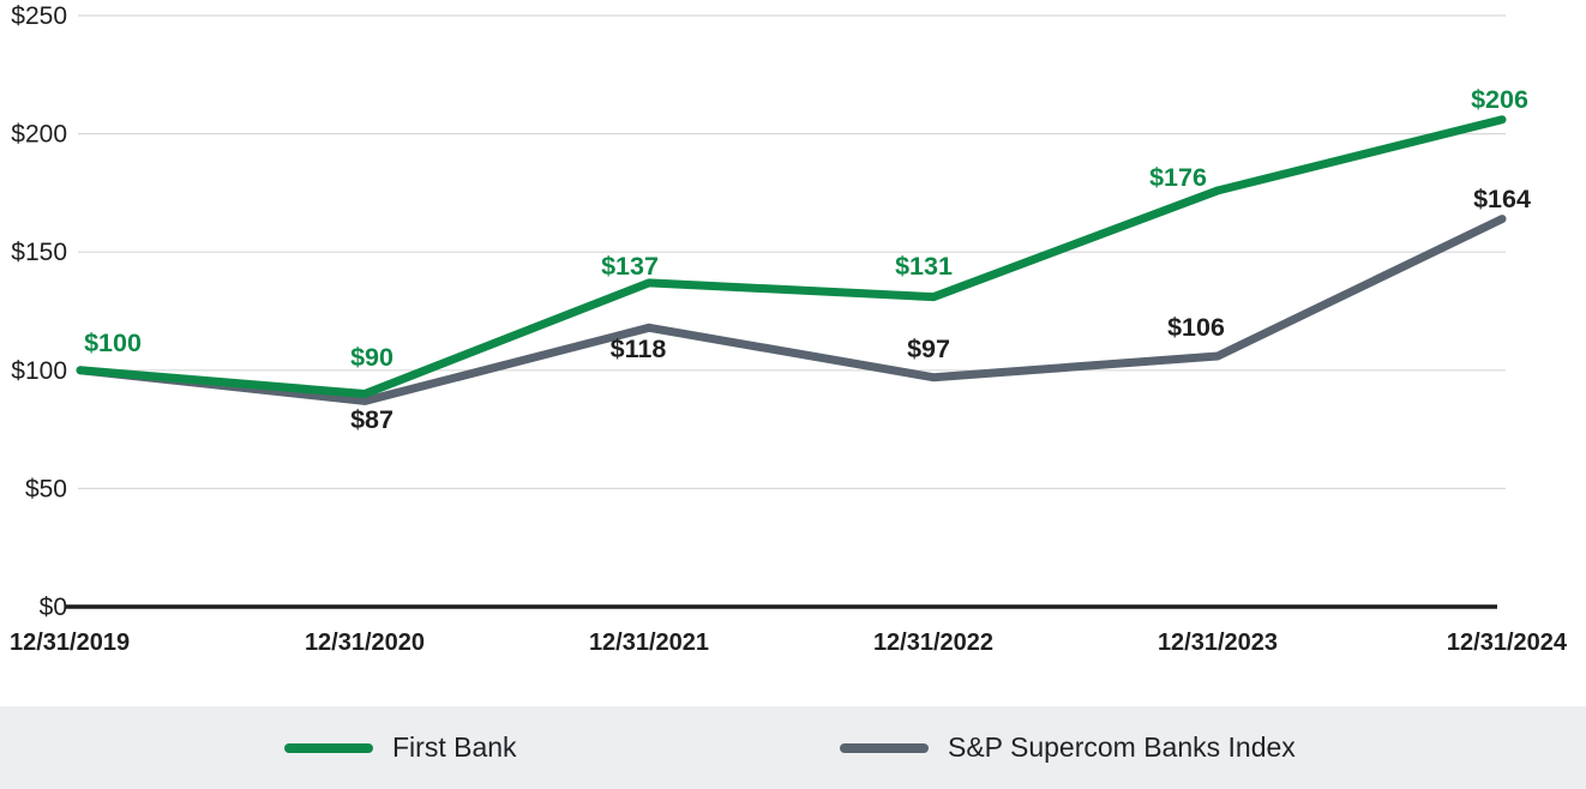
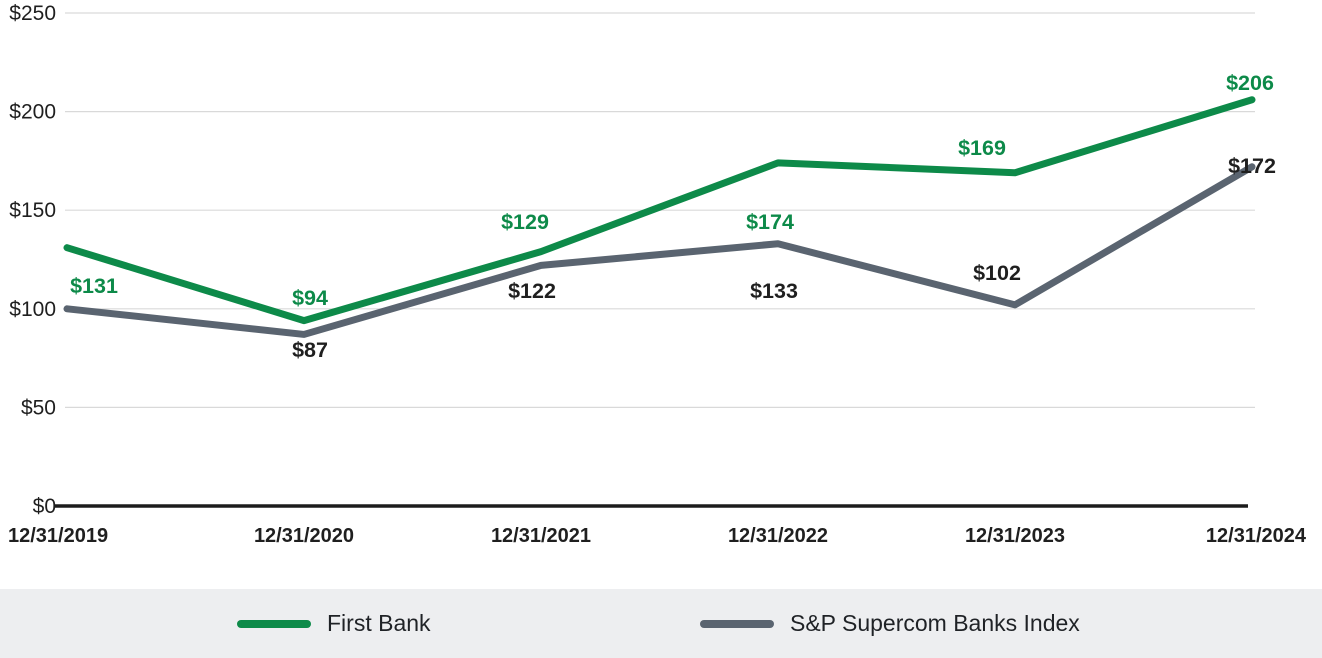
First Bank/12/31/2019: $100 -> $131
First Bank/12/31/2020: $90 -> $94
First Bank/12/31/2021: $137 -> $129
S&P Supercom Banks Index/12/31/2021: $118 -> $122
First Bank/12/31/2022: $131 -> $174
S&P Supercom Banks Index/12/31/2022: $97 -> $133
First Bank/12/31/2023: $176 -> $169
S&P Supercom Banks Index/12/31/2023: $106 -> $102
S&P Supercom Banks Index/12/31/2024: $164 -> $172
